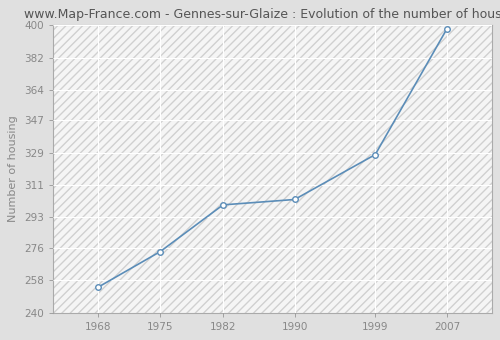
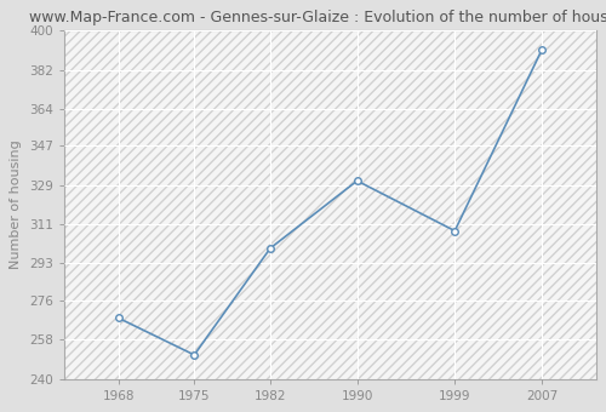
1968: 254 -> 268
1975: 274 -> 251
1990: 303 -> 331
1999: 328 -> 308
2007: 398 -> 391
